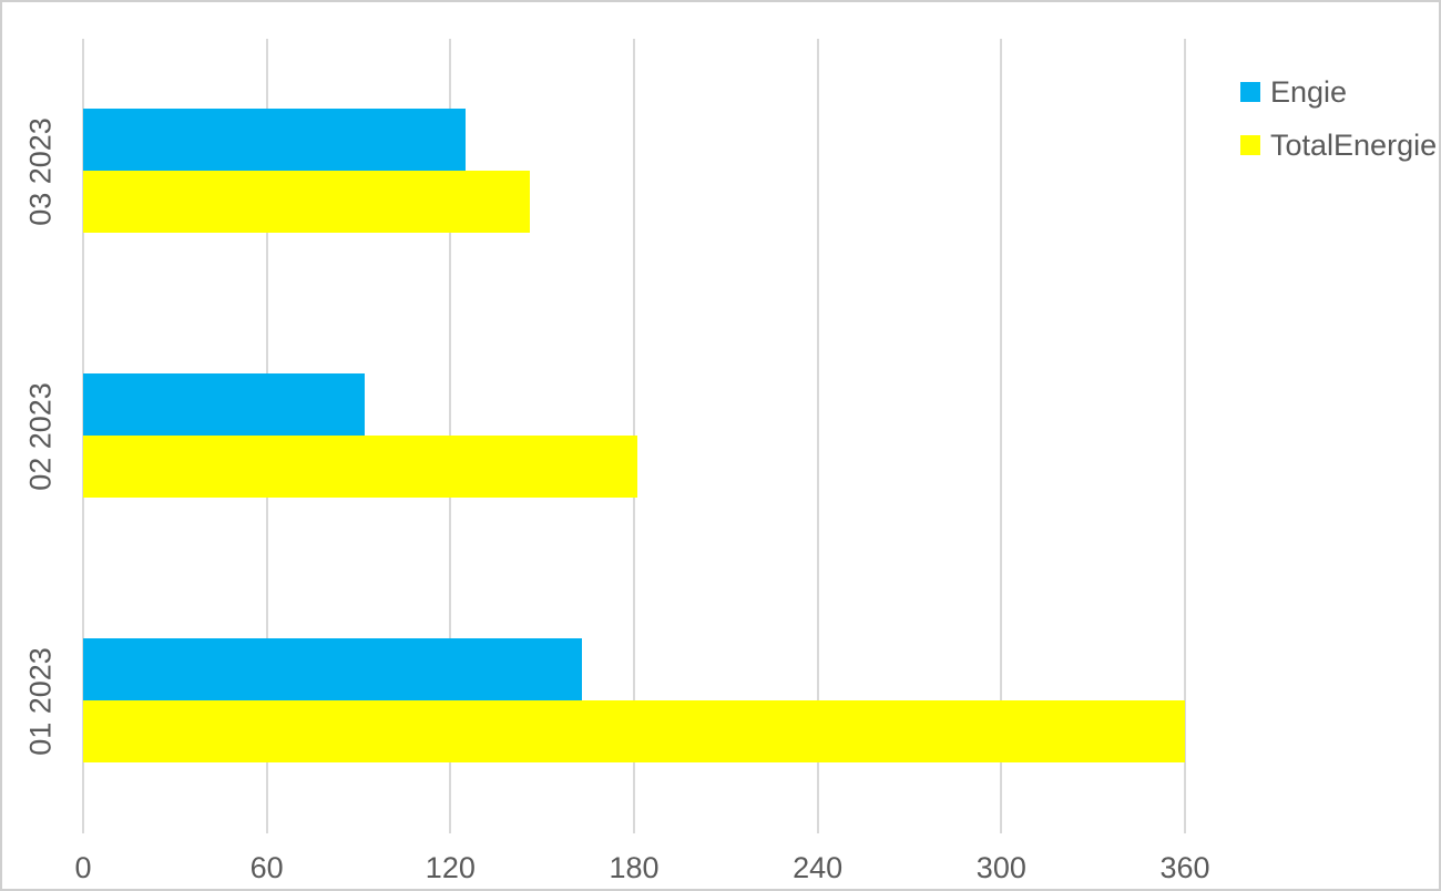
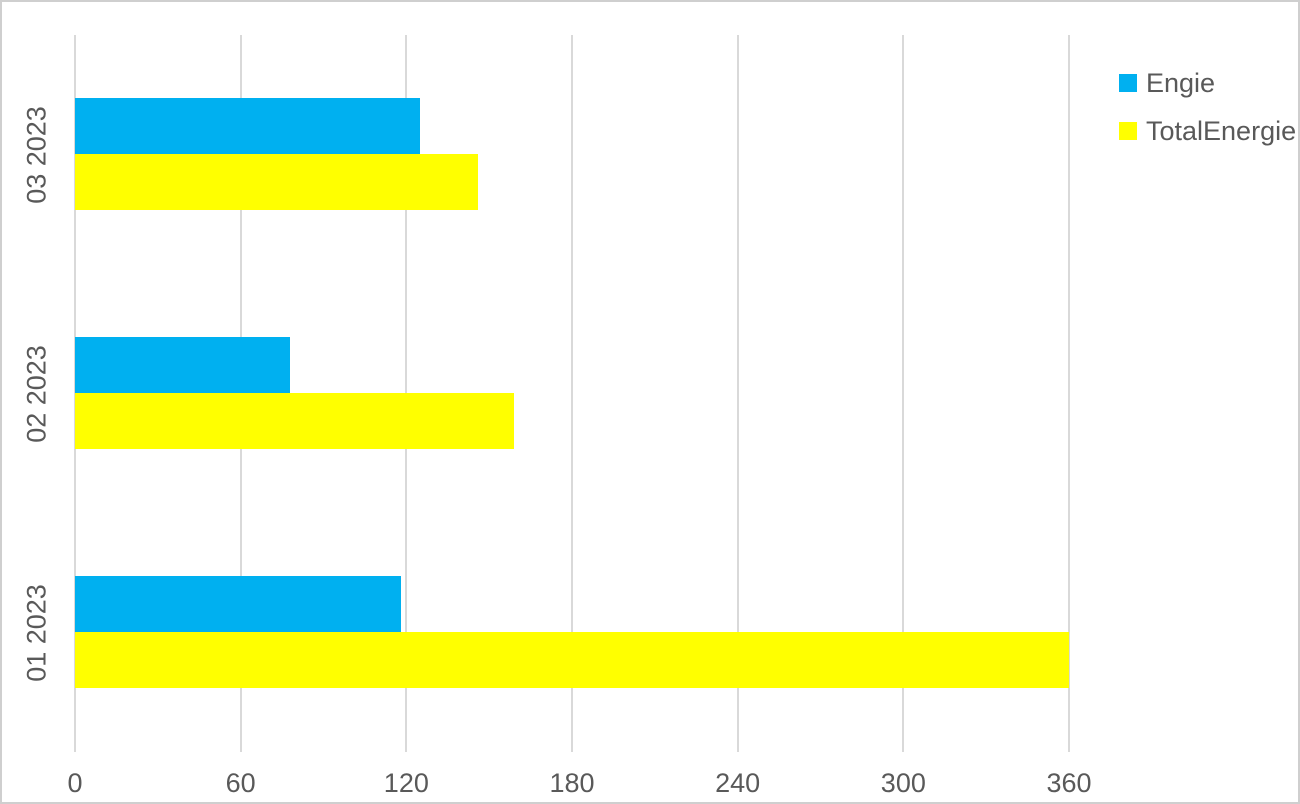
Engie/02 2023: 92 -> 78
TotalEnergie/02 2023: 181 -> 159
Engie/01 2023: 163 -> 118
